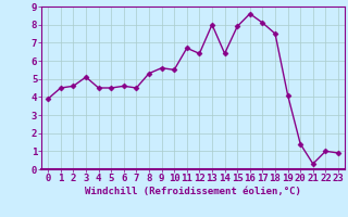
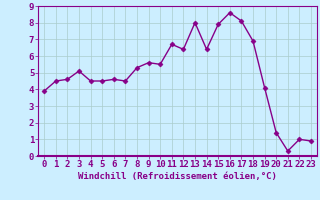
18: 7.5 -> 6.9
